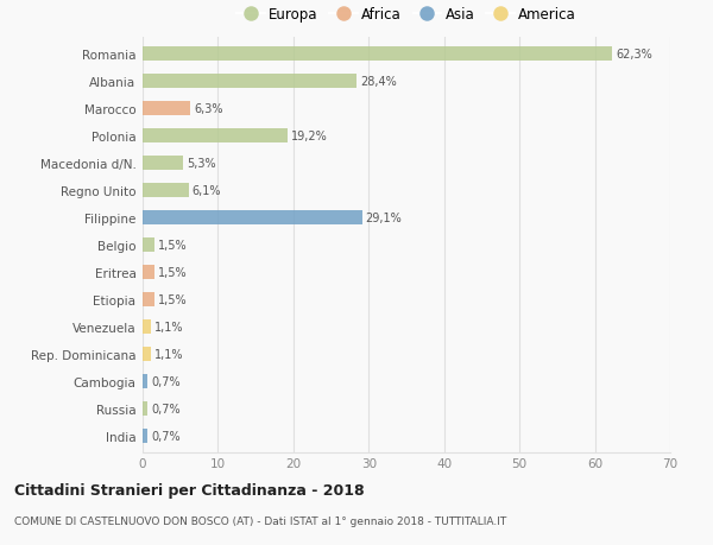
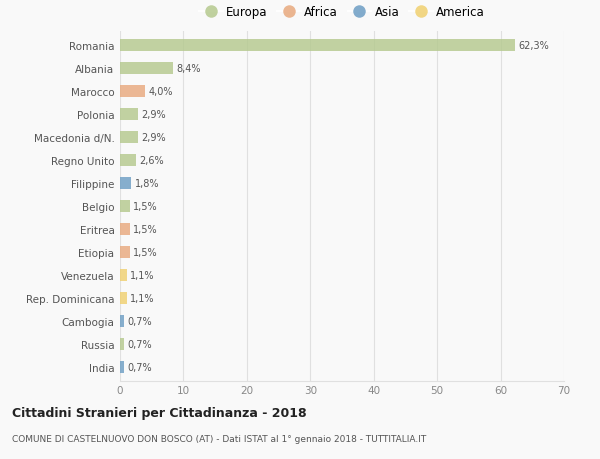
Albania: 28,4% -> 8,4%
Marocco: 6,3% -> 4,0%
Polonia: 19,2% -> 2,9%
Macedonia d/N.: 5,3% -> 2,9%
Regno Unito: 6,1% -> 2,6%
Filippine: 29,1% -> 1,8%
